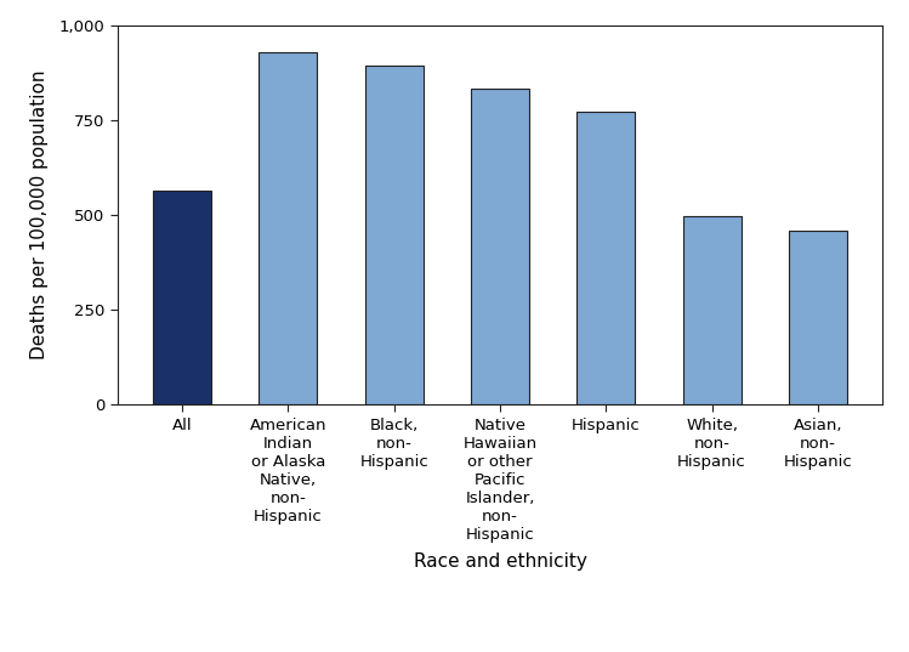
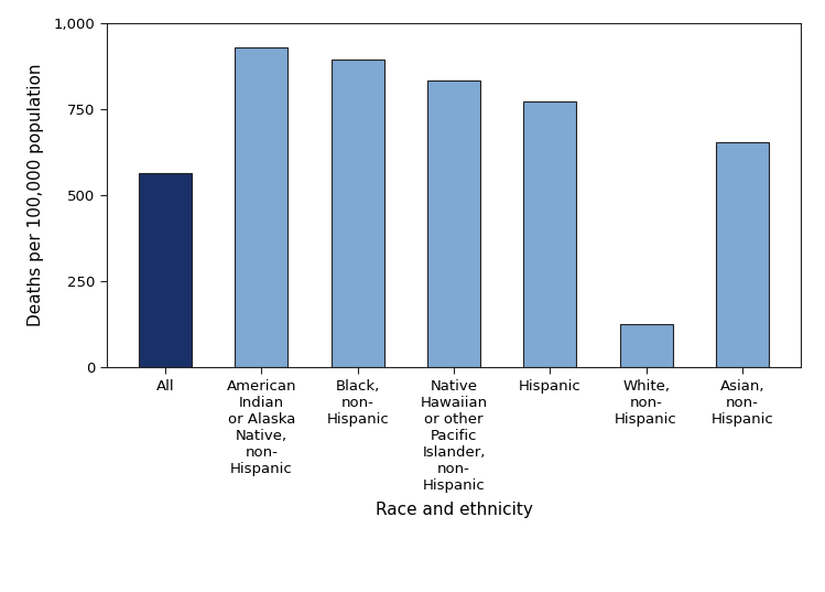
White, non- Hispanic: 498 -> 125
Asian, non- Hispanic: 460 -> 655
